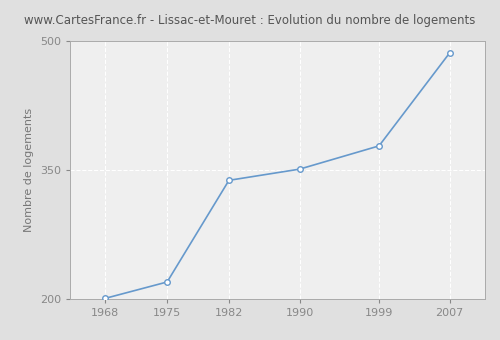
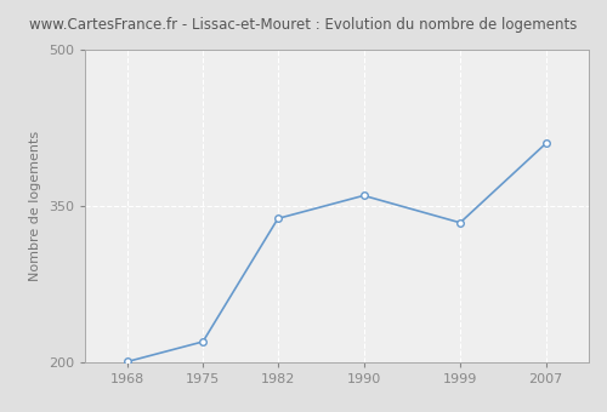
1990: 351 -> 360
1999: 378 -> 334
2007: 486 -> 410
